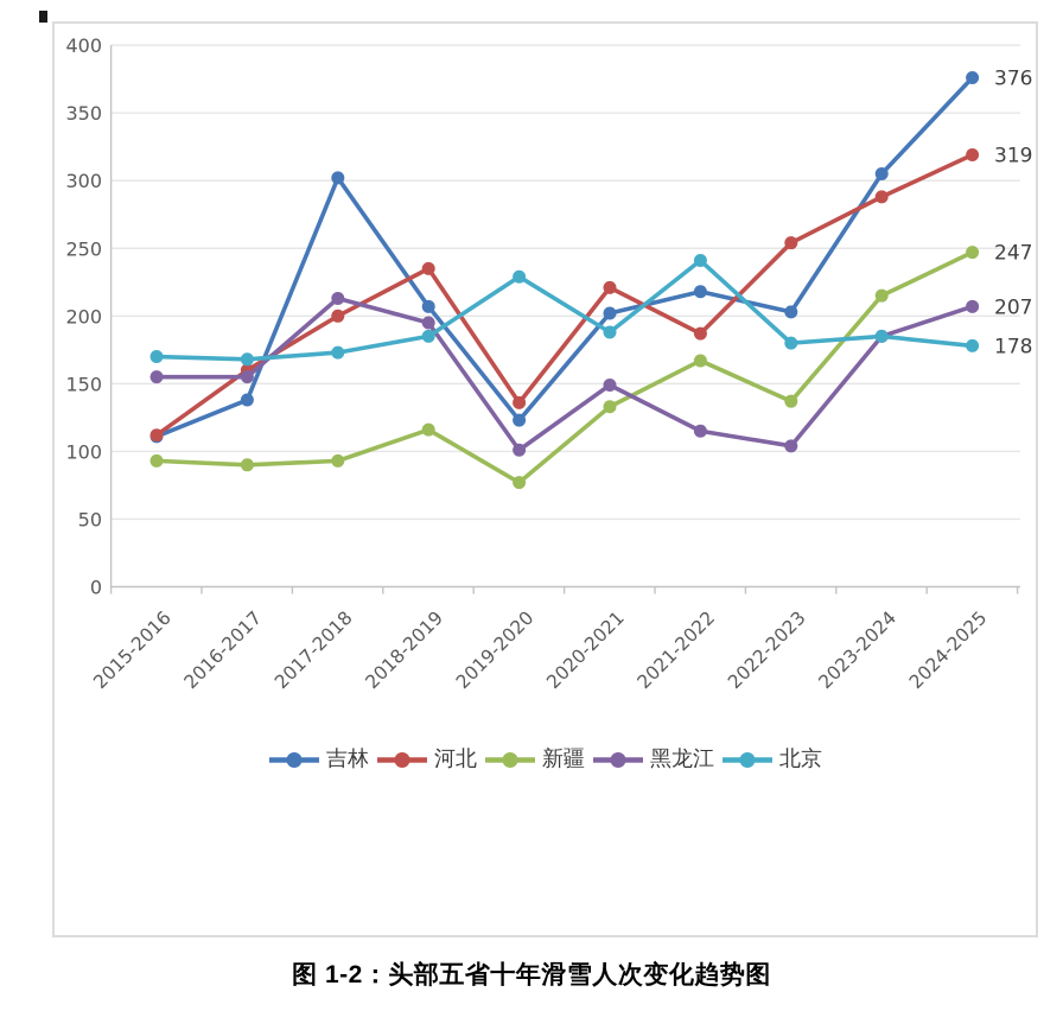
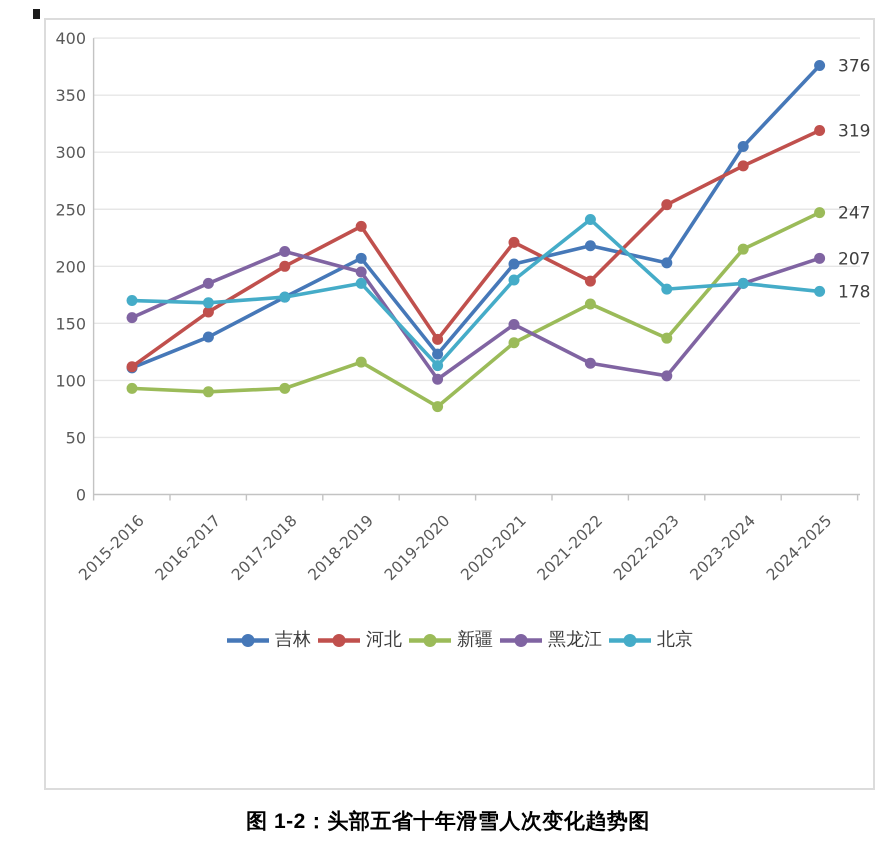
黑龙江/2016-2017: 155 -> 185
吉林/2017-2018: 302 -> 173
北京/2019-2020: 229 -> 113
